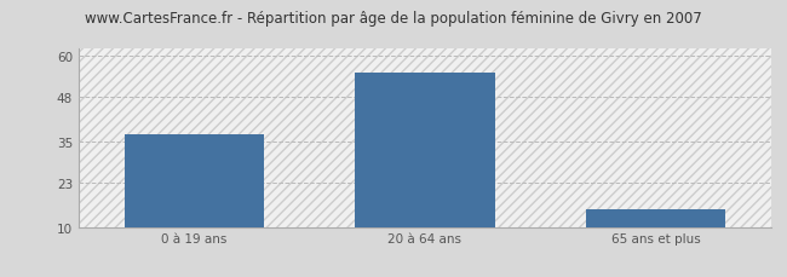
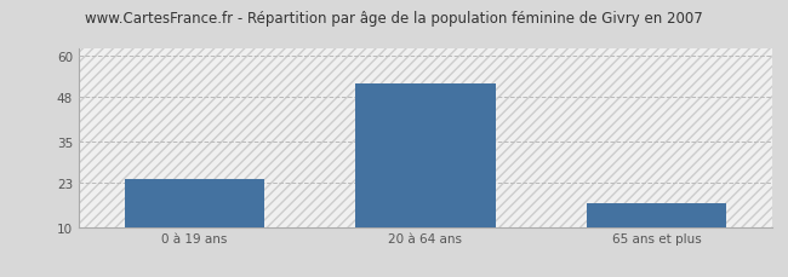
0 à 19 ans: 37 -> 24
20 à 64 ans: 55 -> 52
65 ans et plus: 15 -> 17
